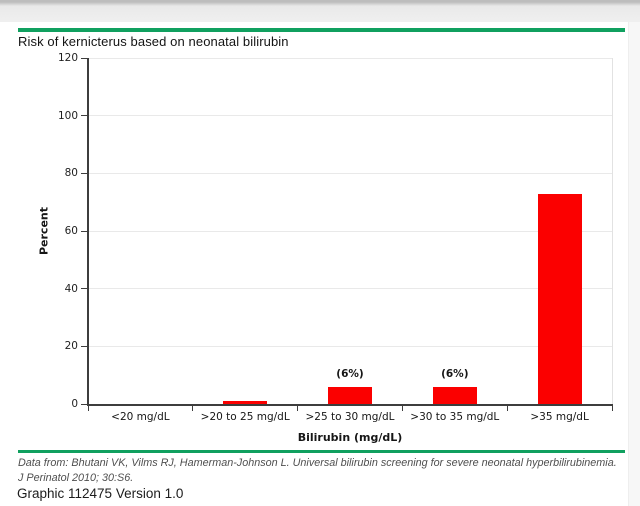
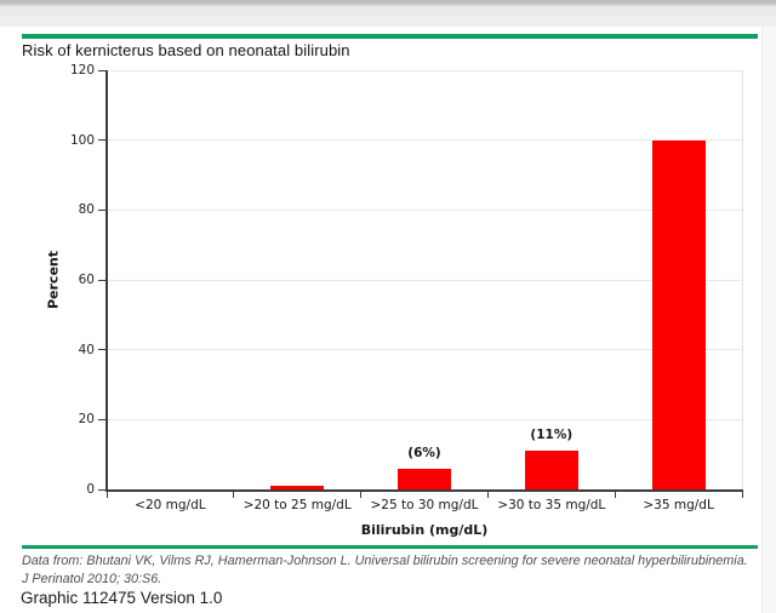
>30 to 35 mg/dL: 6% -> 11%
>35 mg/dL: 73 -> 100
